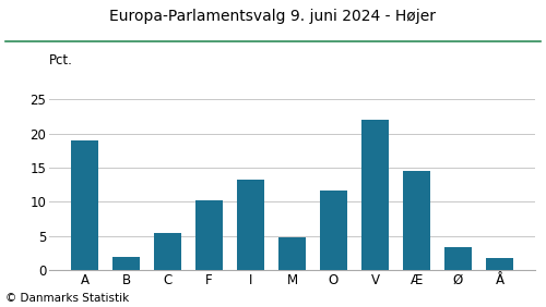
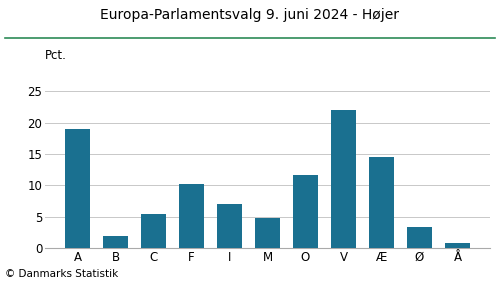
I: 13.2 -> 7.0
Å: 1.8 -> 0.9
